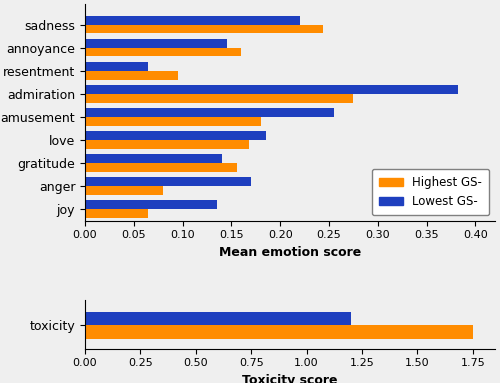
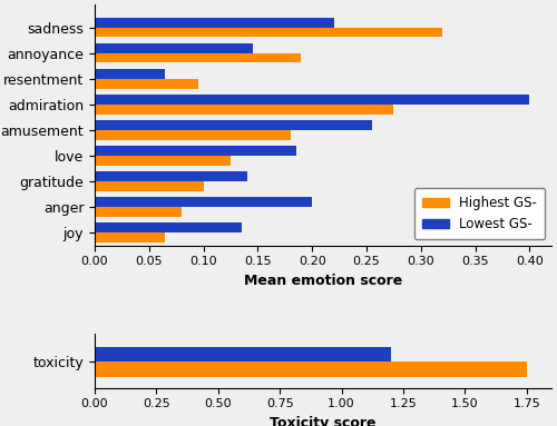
Highest GS-/sadness: 0.244 -> 0.320
Highest GS-/annoyance: 0.160 -> 0.190
Lowest GS-/admiration: 0.382 -> 0.400
Highest GS-/love: 0.168 -> 0.125
Highest GS-/gratitude: 0.156 -> 0.100
Lowest GS-/anger: 0.170 -> 0.200
